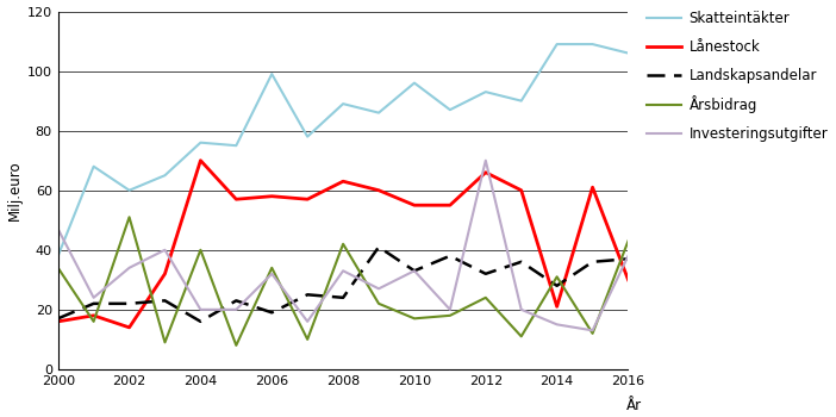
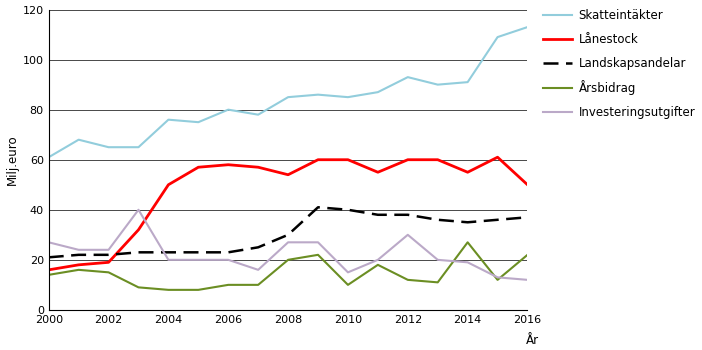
Skatteintäkter/2000: 38 -> 61
Landskapsandelar/2000: 17 -> 21
Årsbidrag/2000: 34 -> 14
Investeringsutgifter/2000: 47 -> 27
Skatteintäkter/2002: 60 -> 65
Lånestock/2002: 14 -> 19
Årsbidrag/2002: 51 -> 15
Investeringsutgifter/2002: 34 -> 24
Lånestock/2004: 70 -> 50
Landskapsandelar/2004: 16 -> 23
Årsbidrag/2004: 40 -> 8
Skatteintäkter/2006: 99 -> 80
Landskapsandelar/2006: 19 -> 23
Årsbidrag/2006: 34 -> 10
Investeringsutgifter/2006: 32 -> 20
Skatteintäkter/2008: 89 -> 85
Lånestock/2008: 63 -> 54
Landskapsandelar/2008: 24 -> 30
Årsbidrag/2008: 42 -> 20
Investeringsutgifter/2008: 33 -> 27
Skatteintäkter/2010: 96 -> 85
Lånestock/2010: 55 -> 60
Landskapsandelar/2010: 33 -> 40
Årsbidrag/2010: 17 -> 10
Investeringsutgifter/2010: 33 -> 15
Lånestock/2012: 66 -> 60
Landskapsandelar/2012: 32 -> 38
Årsbidrag/2012: 24 -> 12
Investeringsutgifter/2012: 70 -> 30
Skatteintäkter/2014: 109 -> 91
Lånestock/2014: 21 -> 55
Landskapsandelar/2014: 28 -> 35
Årsbidrag/2014: 31 -> 27
Investeringsutgifter/2014: 15 -> 19
Skatteintäkter/2016: 106 -> 113
Lånestock/2016: 30 -> 50
Årsbidrag/2016: 43 -> 22
Investeringsutgifter/2016: 38 -> 12
